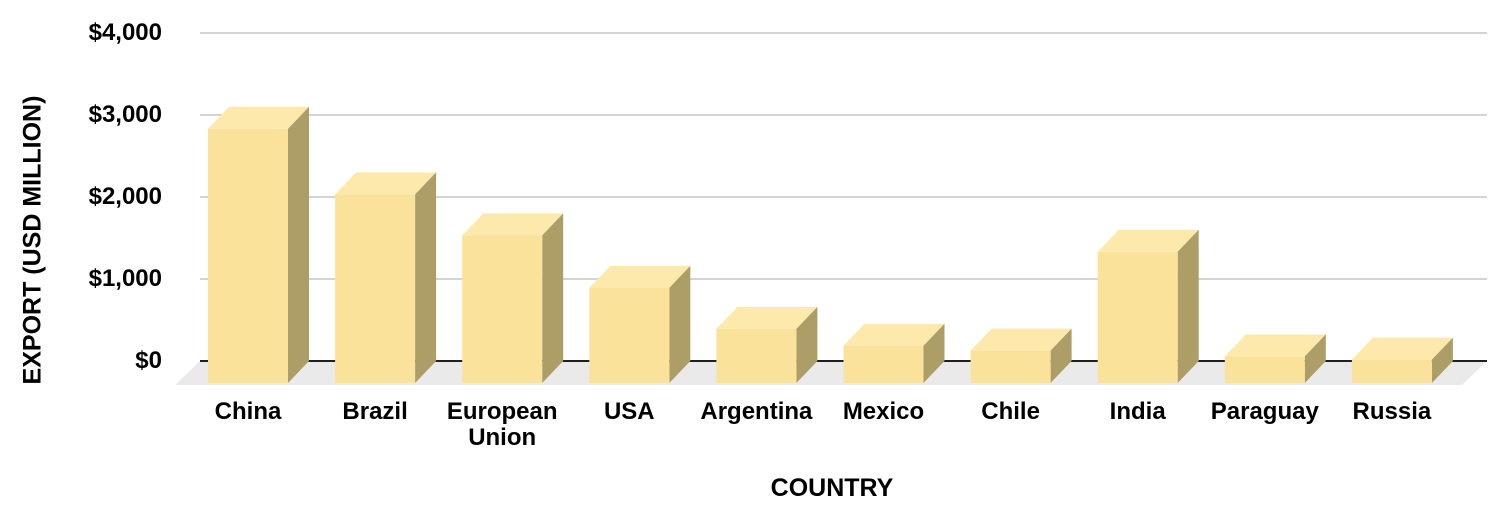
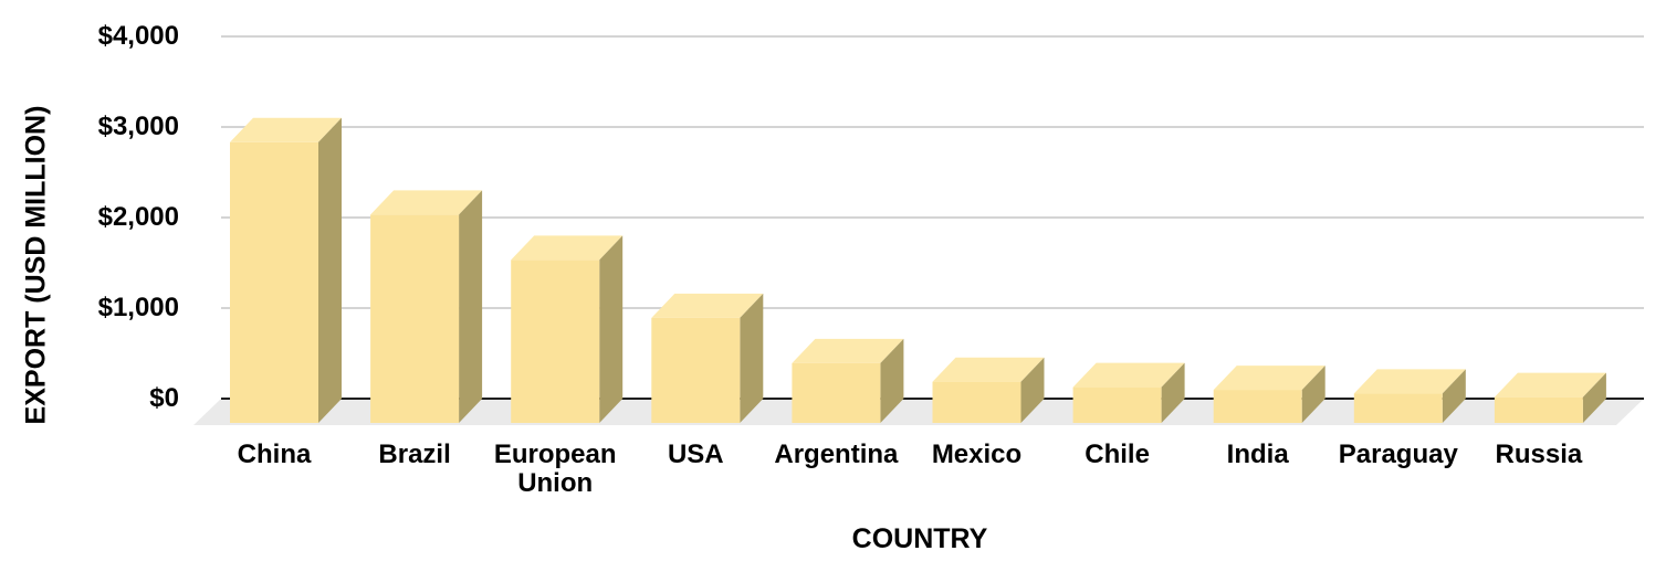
India: $1600 -> $400
